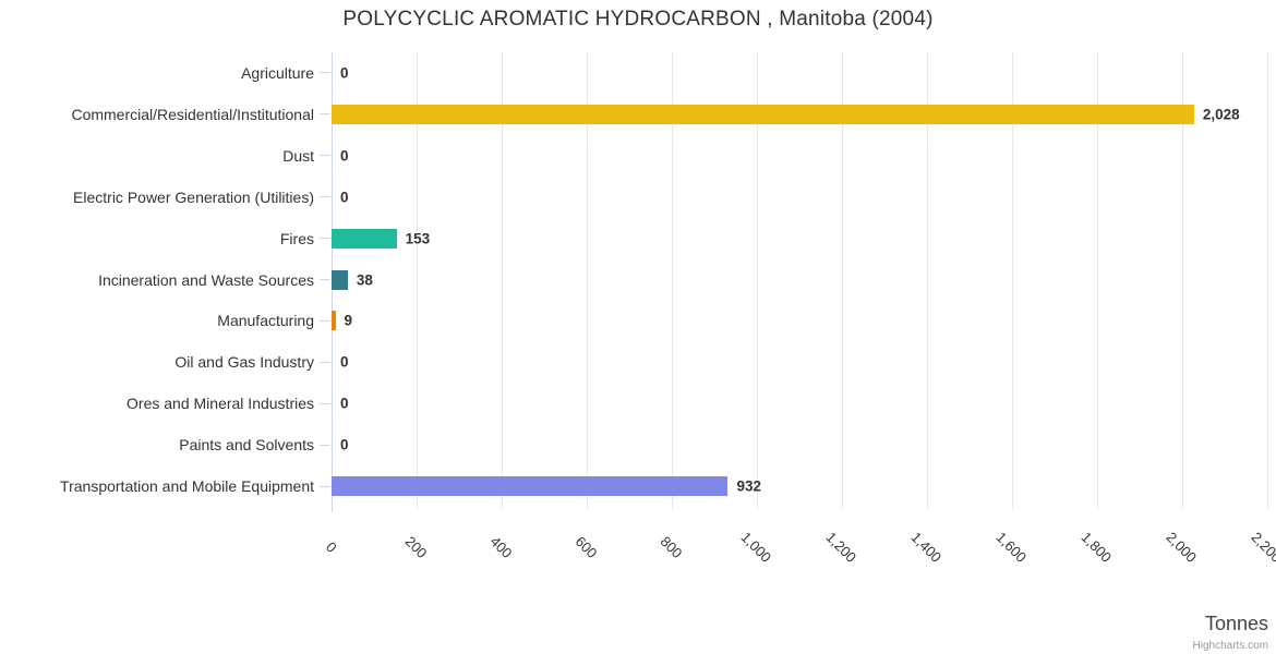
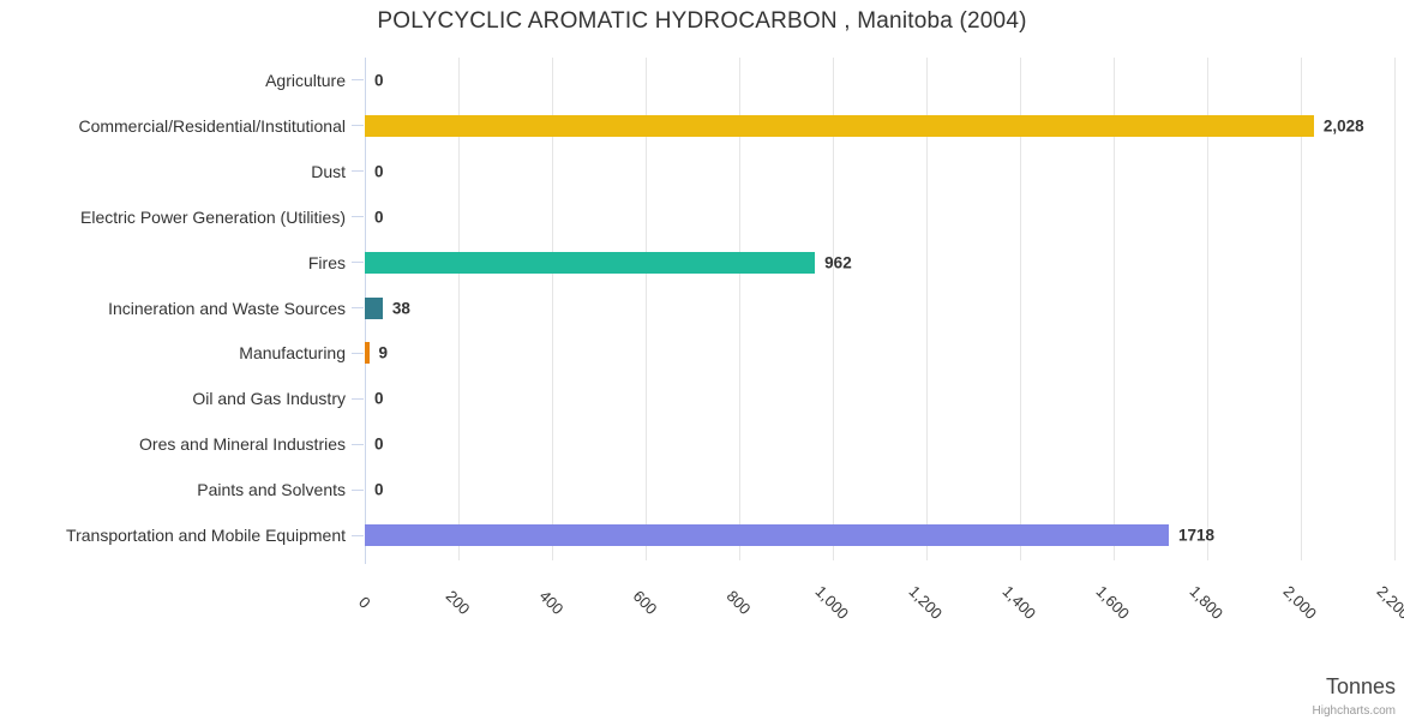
Fires: 153 -> 962
Transportation and Mobile Equipment: 932 -> 1718
